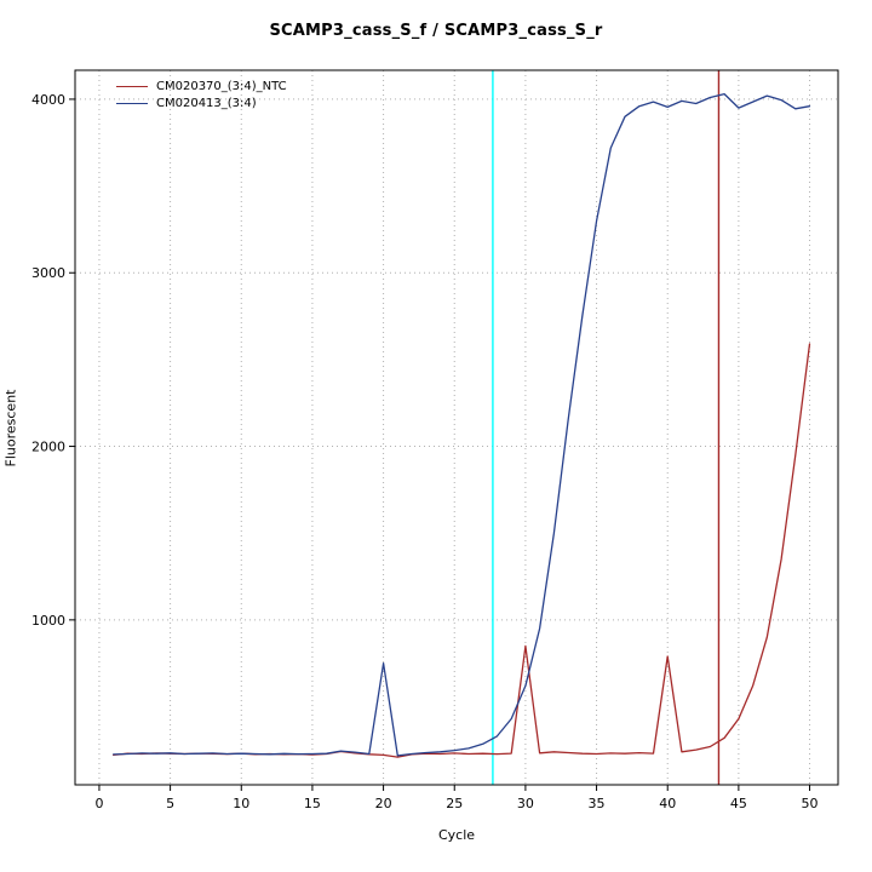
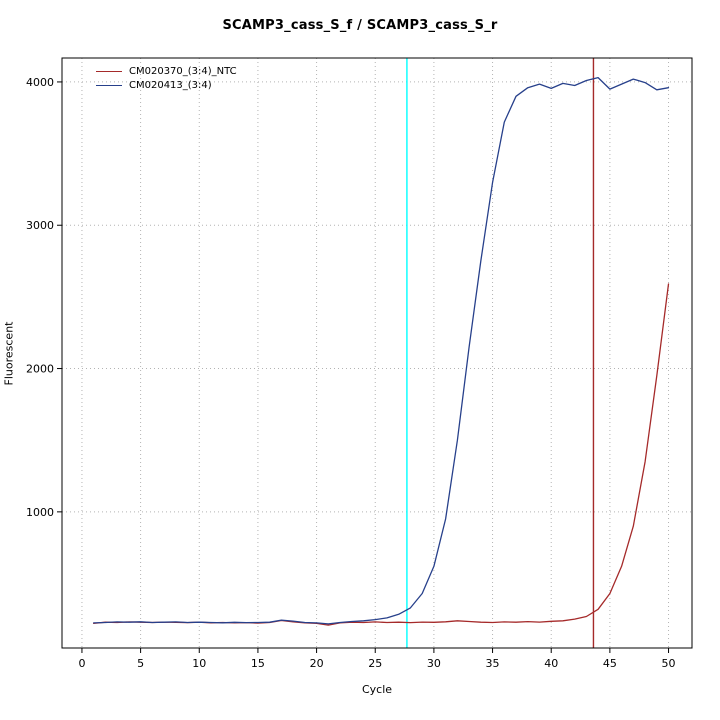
CM020413_(3:4)/20: 750 -> 220
CM020370_(3:4)_NTC/30: 850 -> 230
CM020370_(3:4)_NTC/40: 790 -> 240
